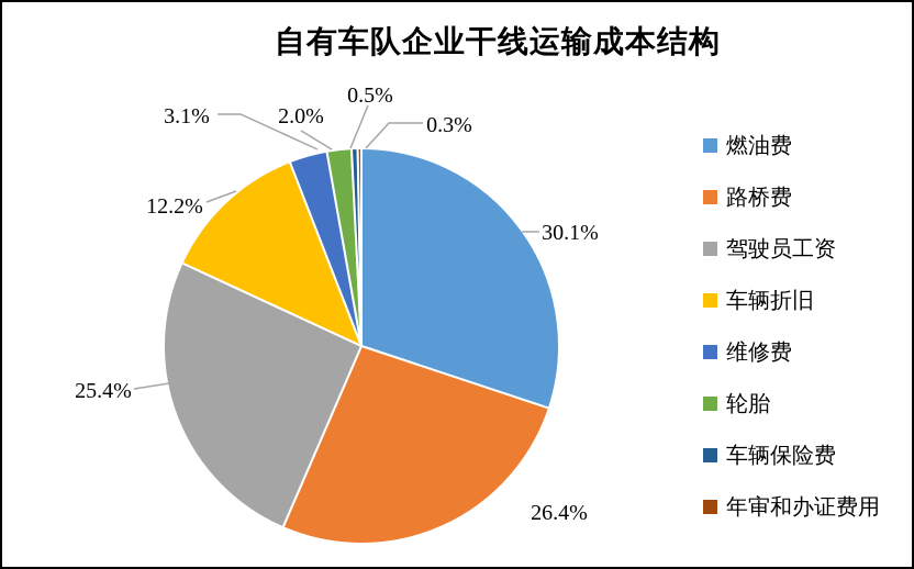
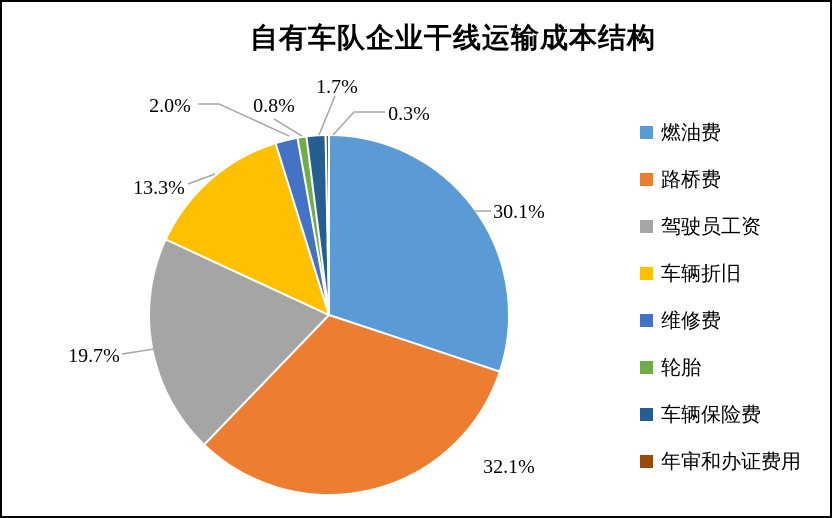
路桥费: 26.4% -> 32.1%
驾驶员工资: 25.4% -> 19.7%
车辆折旧: 12.2% -> 13.3%
维修费: 3.1% -> 2.0%
轮胎: 2.0% -> 0.8%
车辆保险费: 0.5% -> 1.7%
